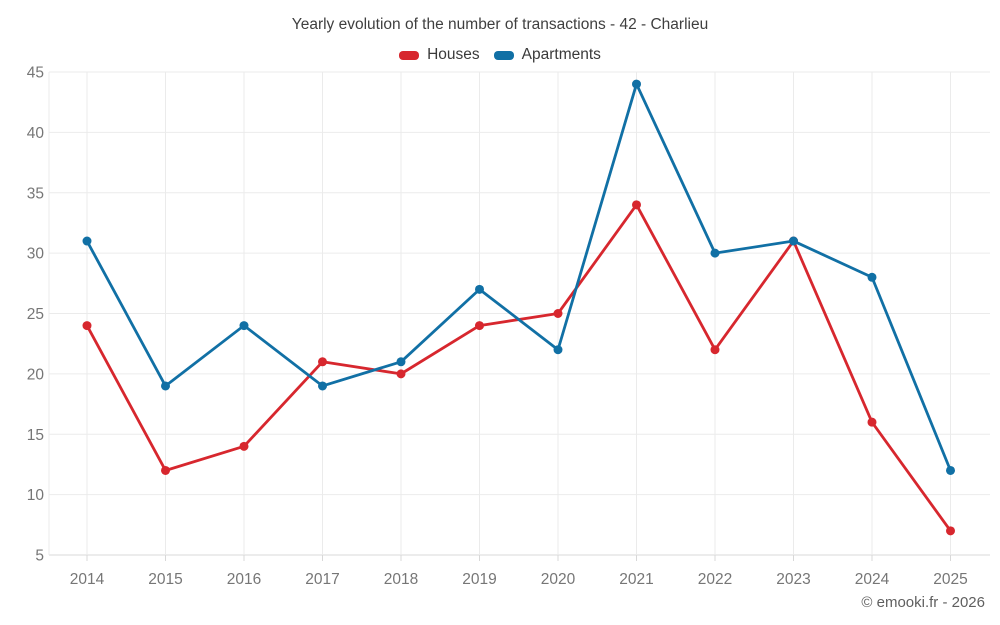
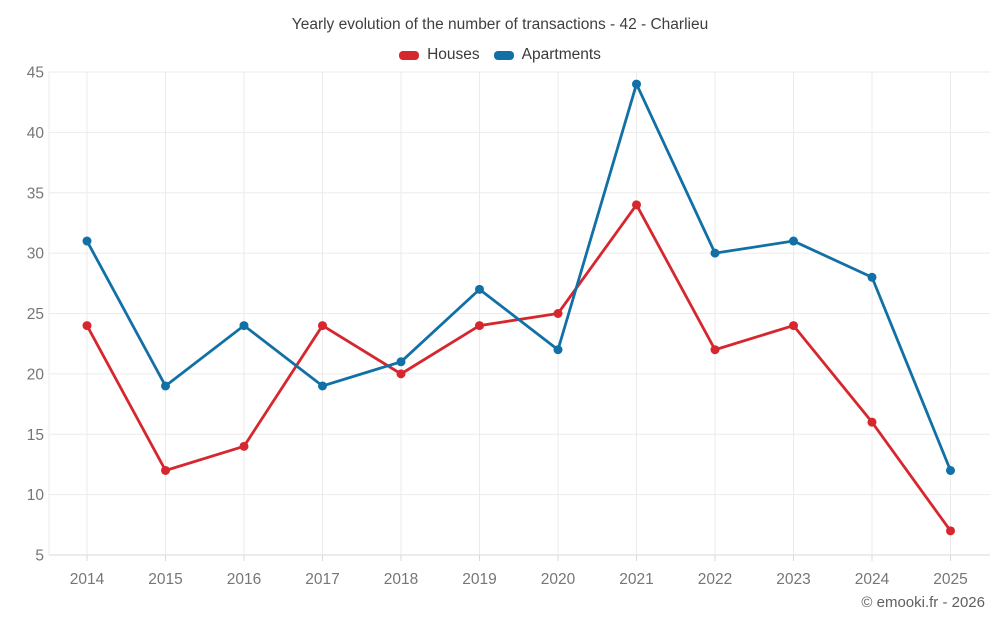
Houses/2017: 21 -> 24
Houses/2023: 31 -> 24
